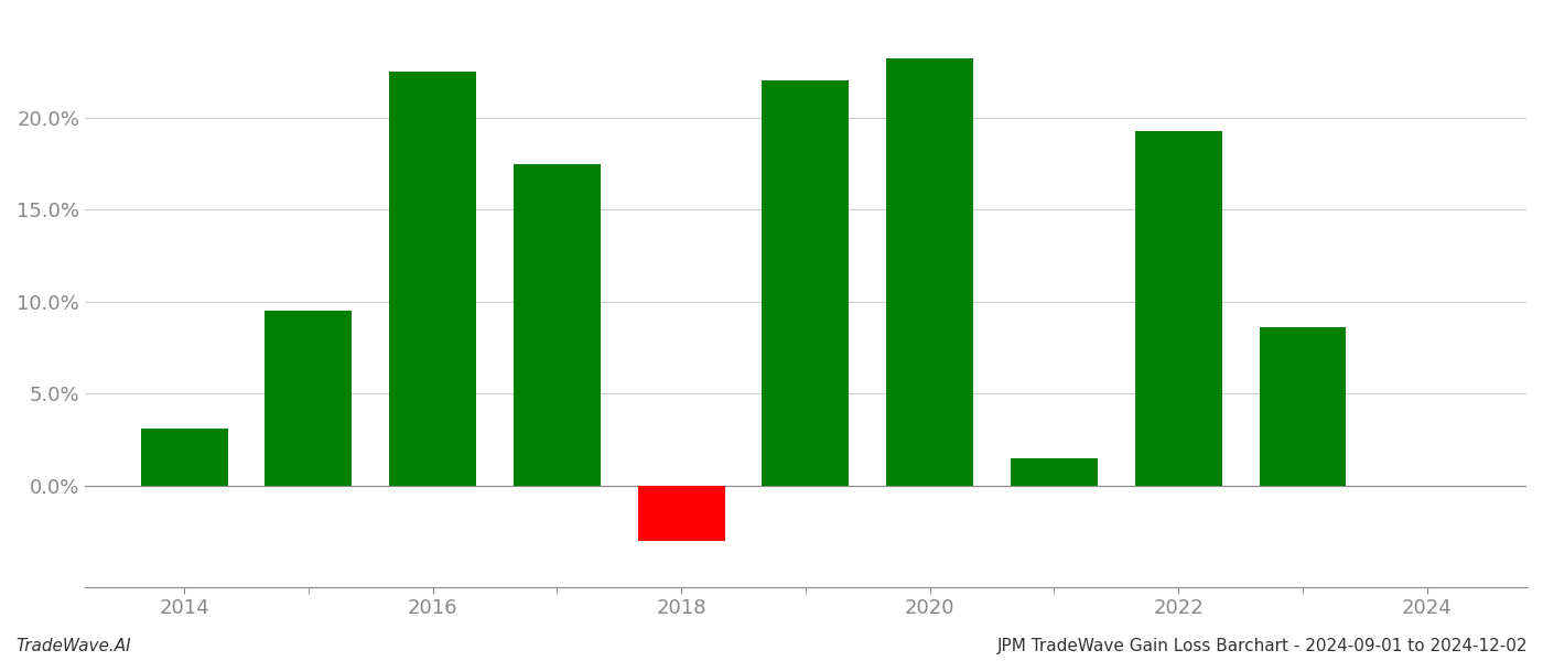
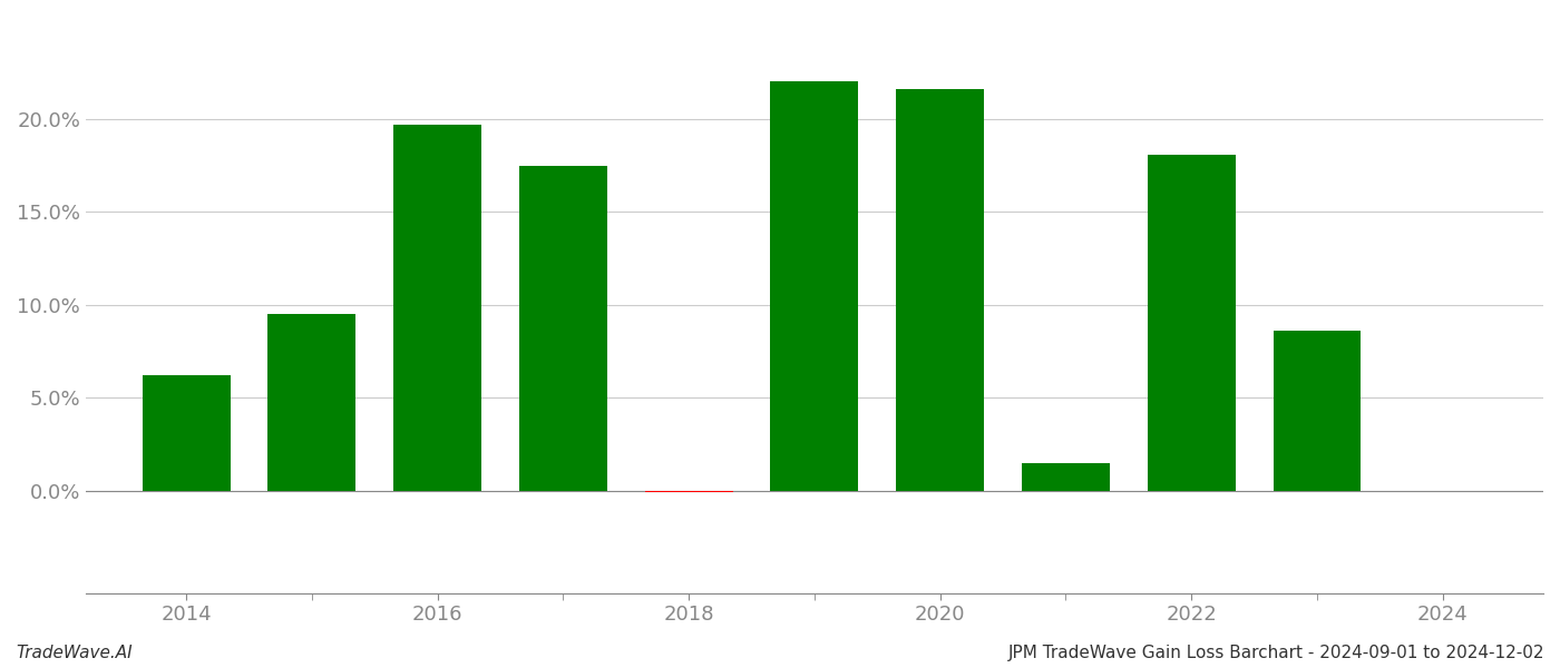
2014: 3.1% -> 6.2%
2016: 22.5% -> 19.7%
2018: -3.0% -> -0.1%
2020: 23.2% -> 21.6%
2022: 19.3% -> 18.1%
